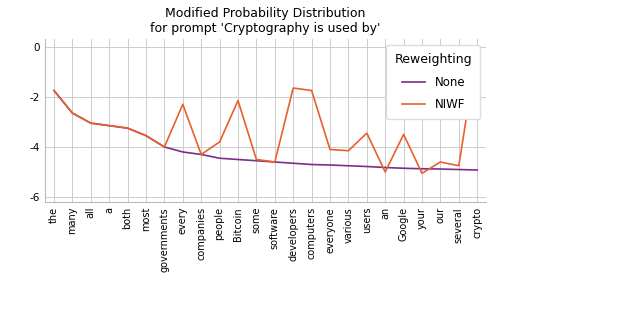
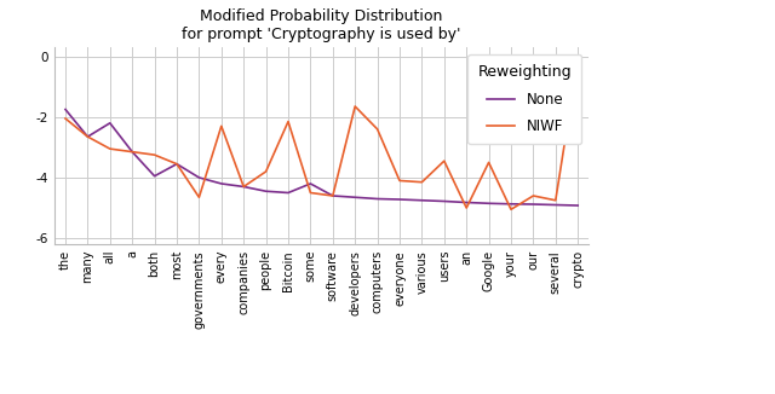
NIWF/the: -1.75 -> -2.05
None/all: -3.05 -> -2.20
None/both: -3.25 -> -3.95
NIWF/governments: -4.00 -> -4.65
None/some: -4.55 -> -4.20
NIWF/computers: -1.75 -> -2.40
